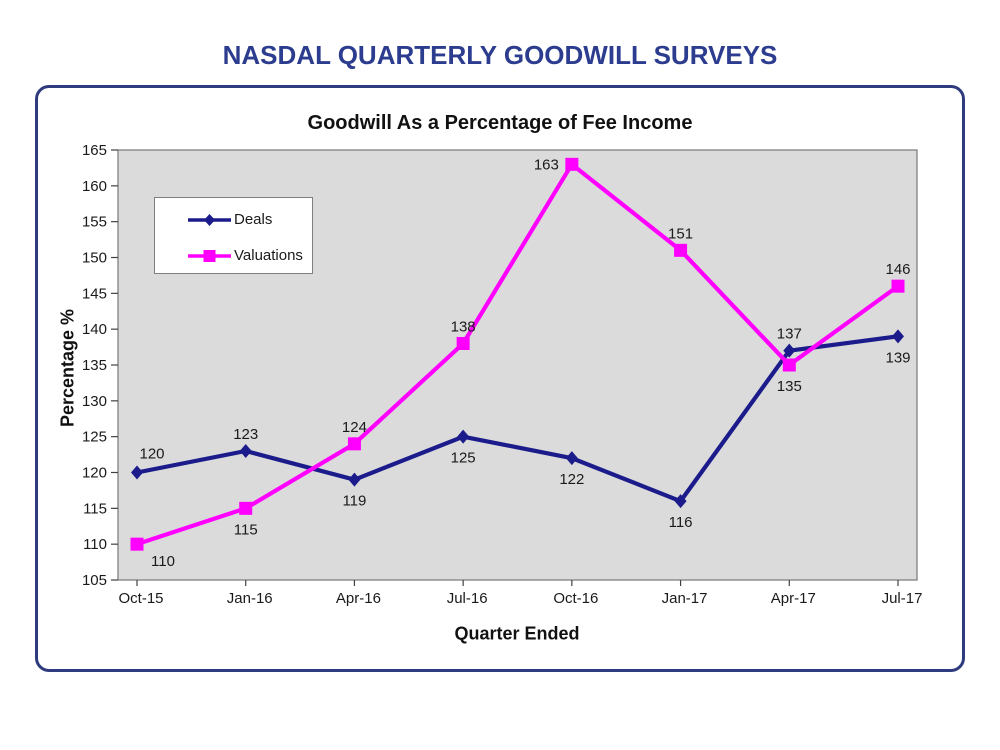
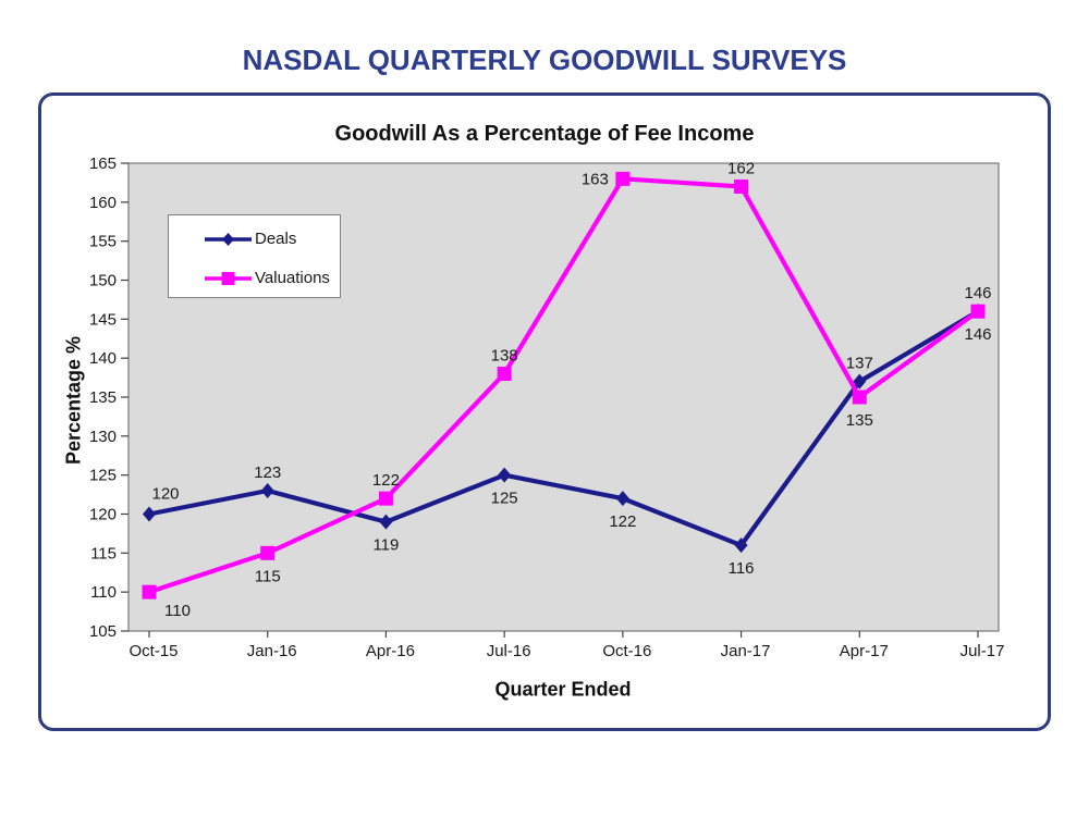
Valuations/Apr-16: 124 -> 122
Valuations/Jan-17: 151 -> 162
Deals/Jul-17: 139 -> 146
